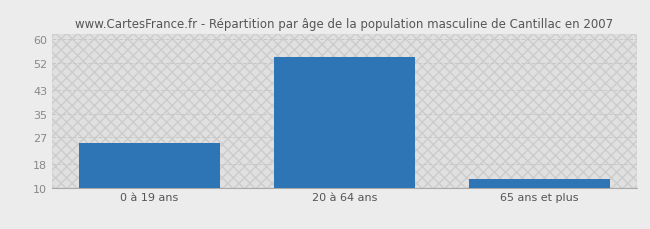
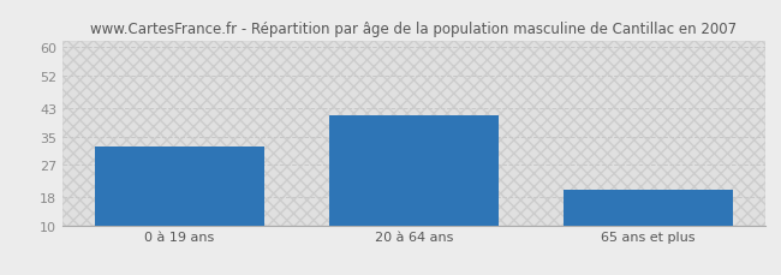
0 à 19 ans: 25 -> 32
20 à 64 ans: 54 -> 41
65 ans et plus: 13 -> 20
